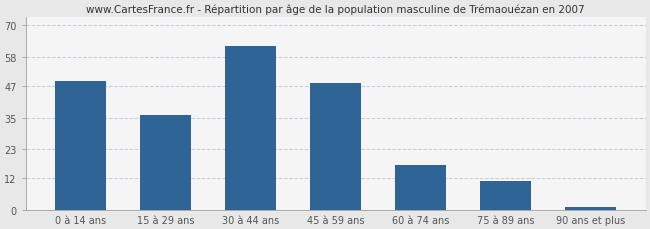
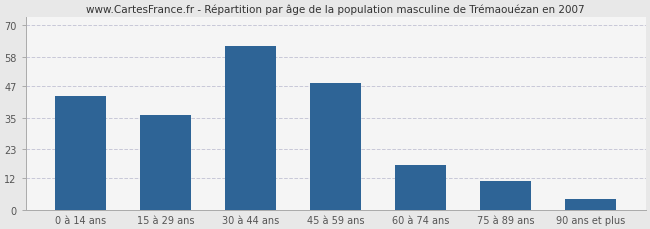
0 à 14 ans: 49 -> 43
90 ans et plus: 1 -> 4
